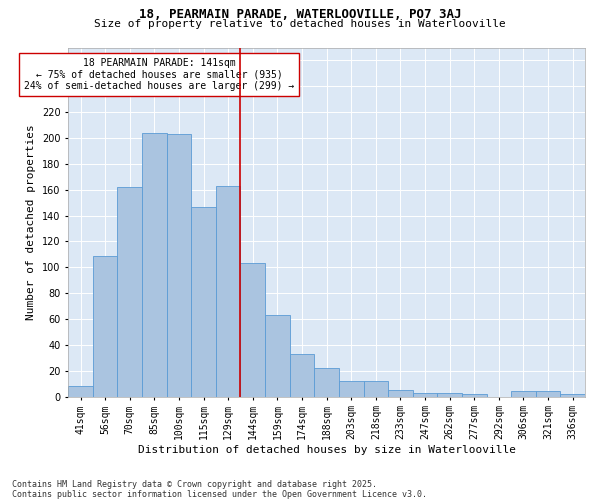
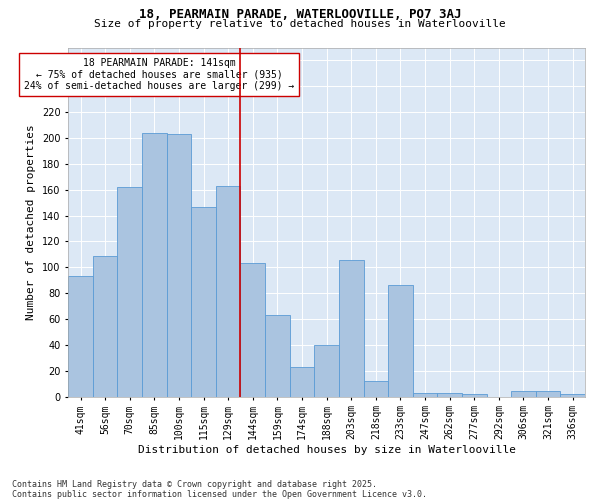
41sqm: 8 -> 93
174sqm: 33 -> 23
188sqm: 22 -> 40
203sqm: 12 -> 106
233sqm: 5 -> 86
